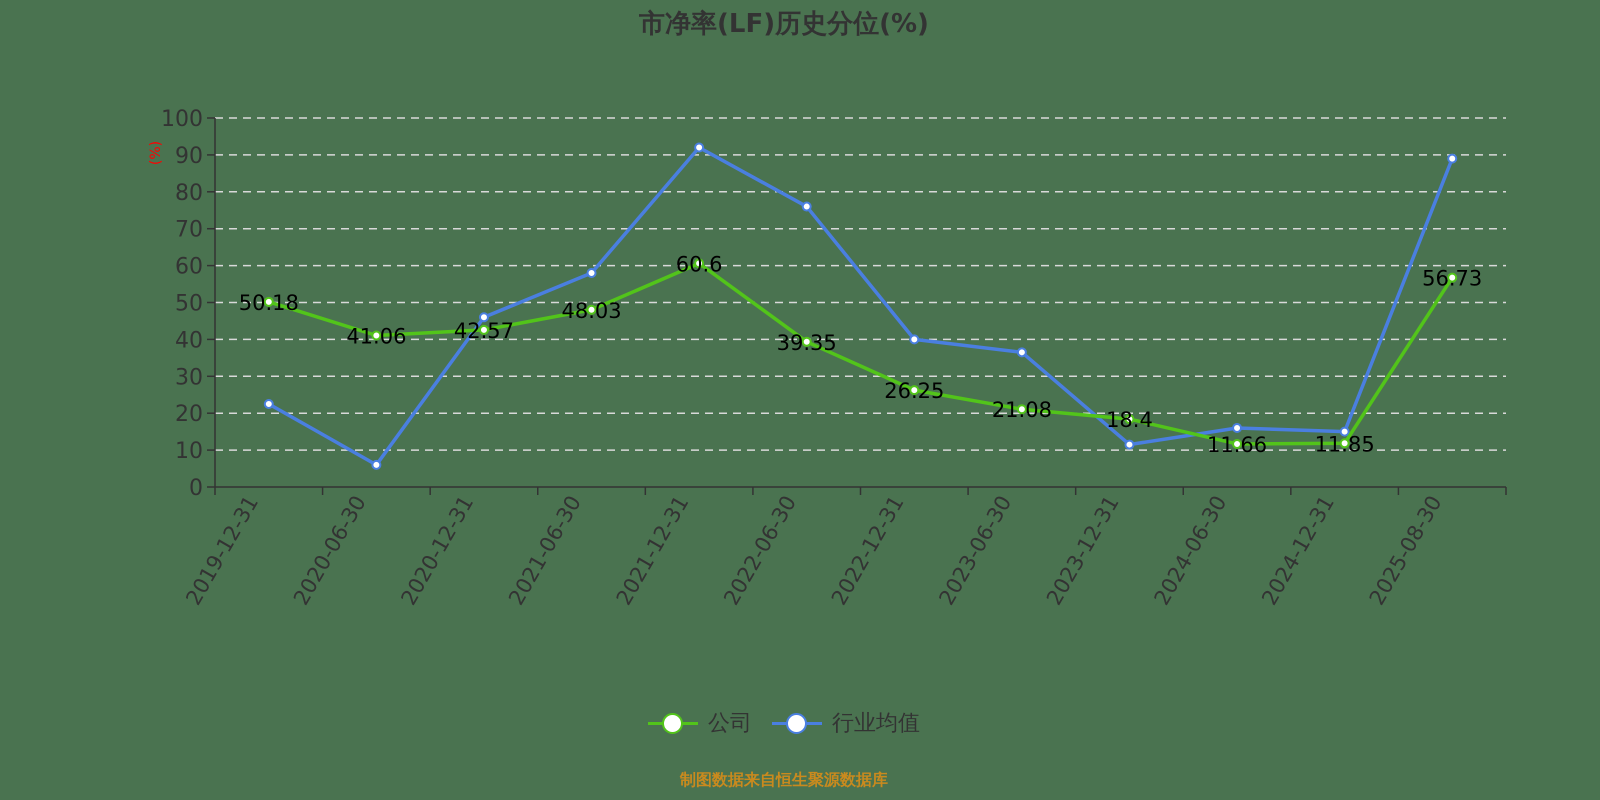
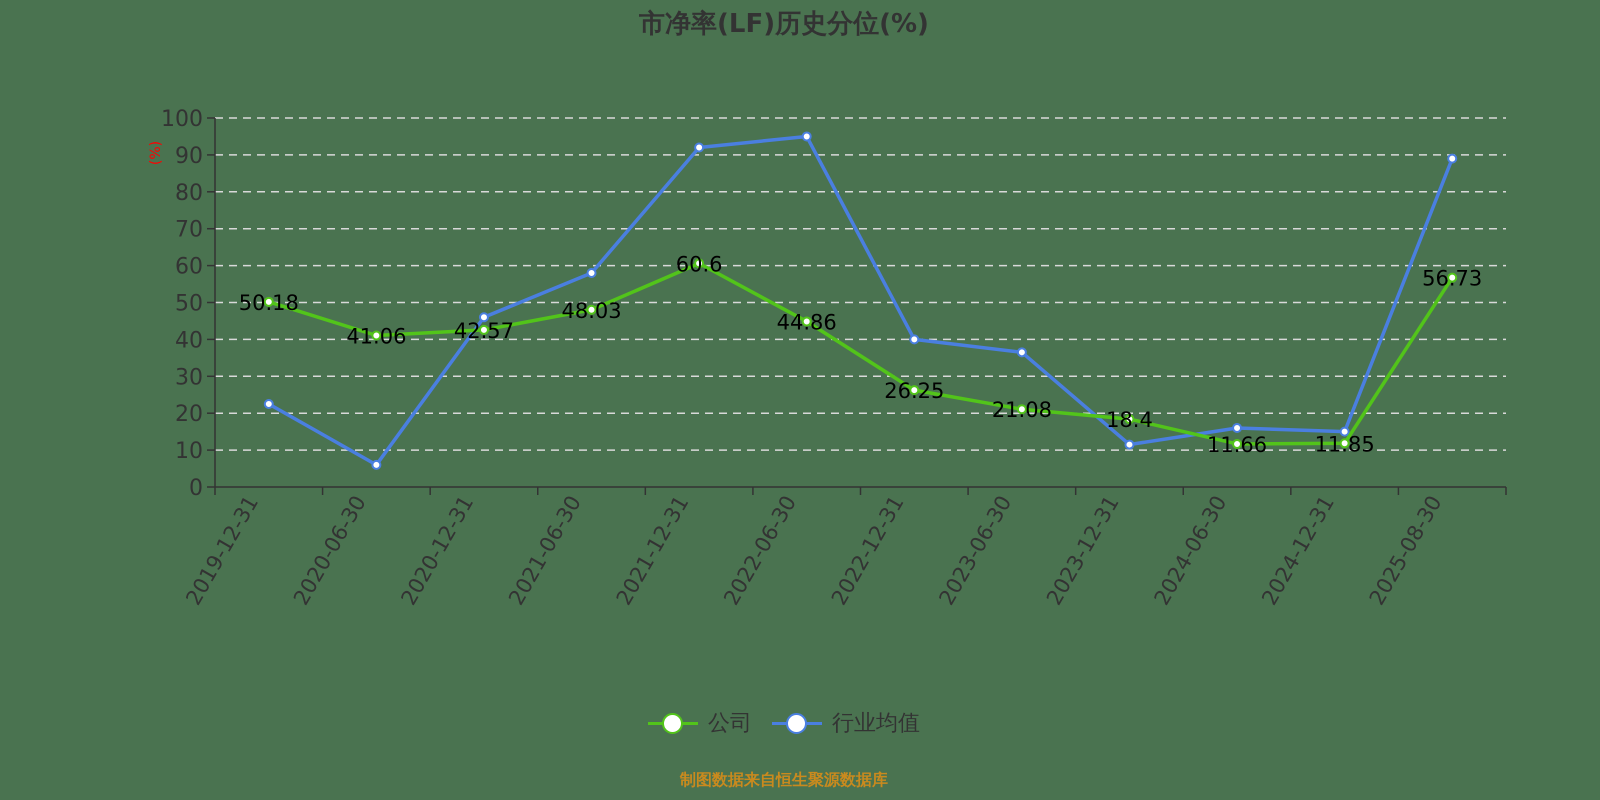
公司/2022-06-30: 39.35 -> 44.86
行业均值/2022-06-30: 76 -> 95
